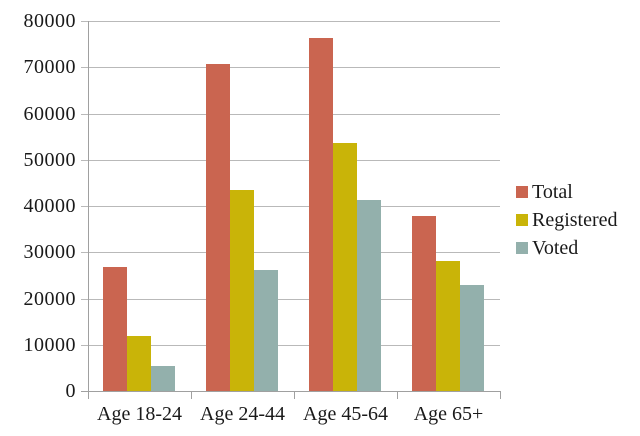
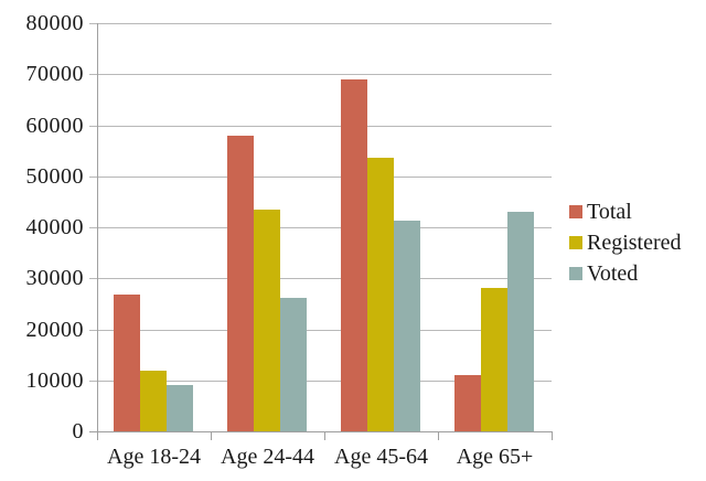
Voted/Age 18-24: 5000 -> 9000
Total/Age 24-44: 71000 -> 58000
Total/Age 45-64: 76000 -> 69000
Total/Age 65+: 38000 -> 11000
Voted/Age 65+: 23000 -> 43000
